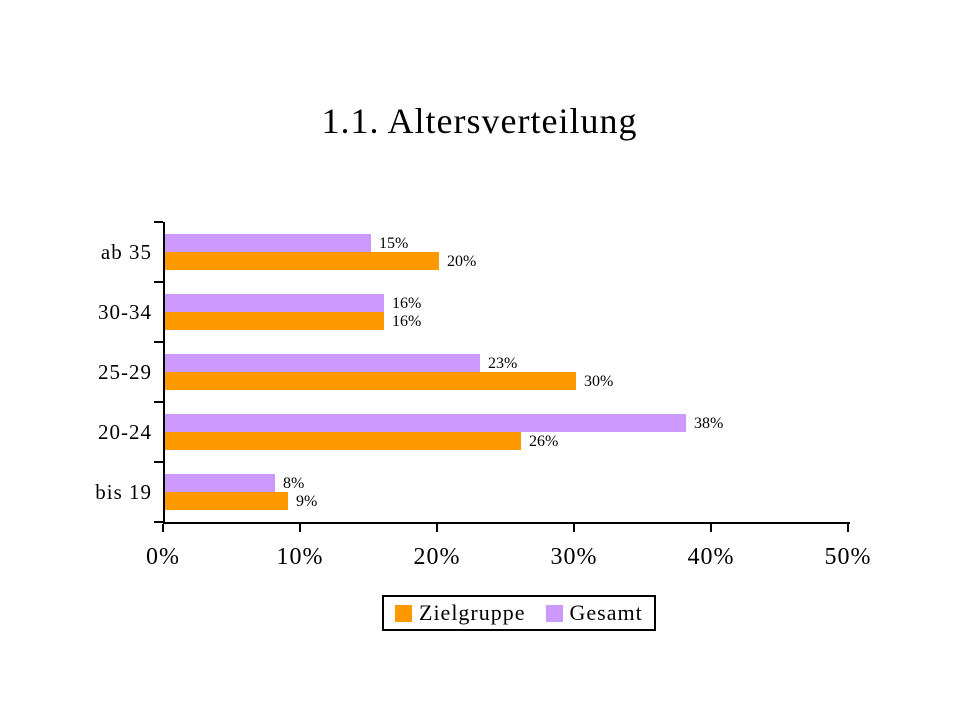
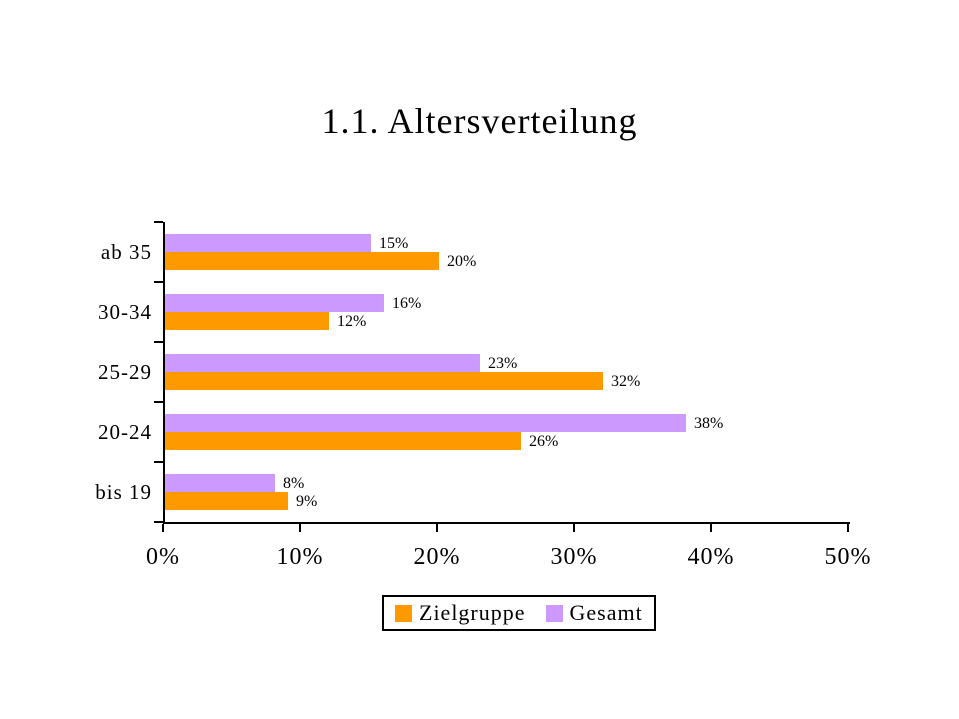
Zielgruppe/30-34: 16% -> 12%
Zielgruppe/25-29: 30% -> 32%
